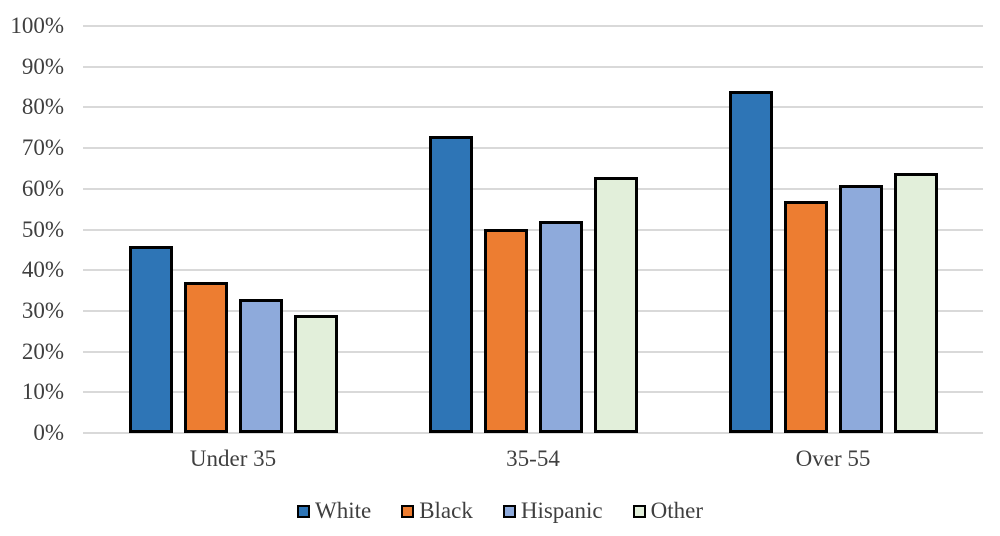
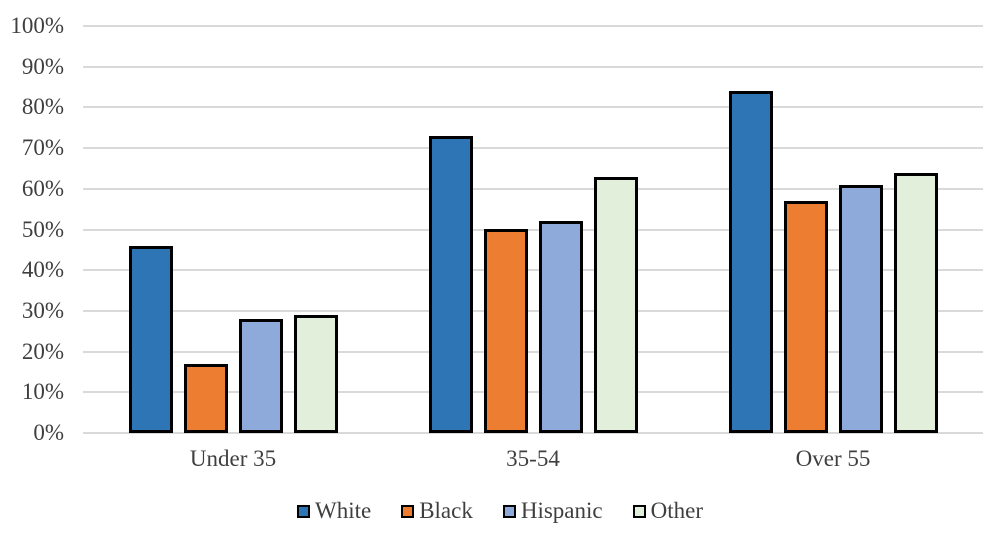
Black/Under 35: 37% -> 17%
Hispanic/Under 35: 33% -> 28%
